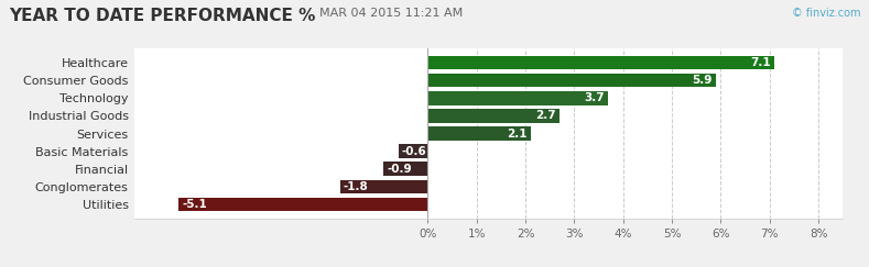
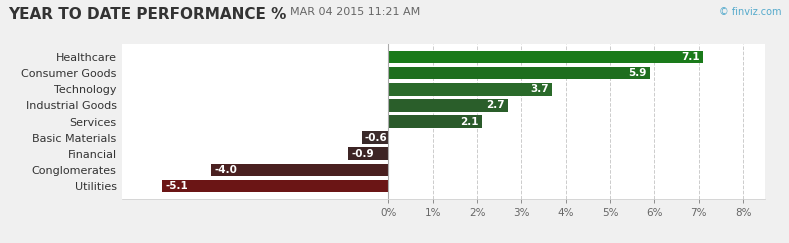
Conglomerates: -1.8 -> -4.0
